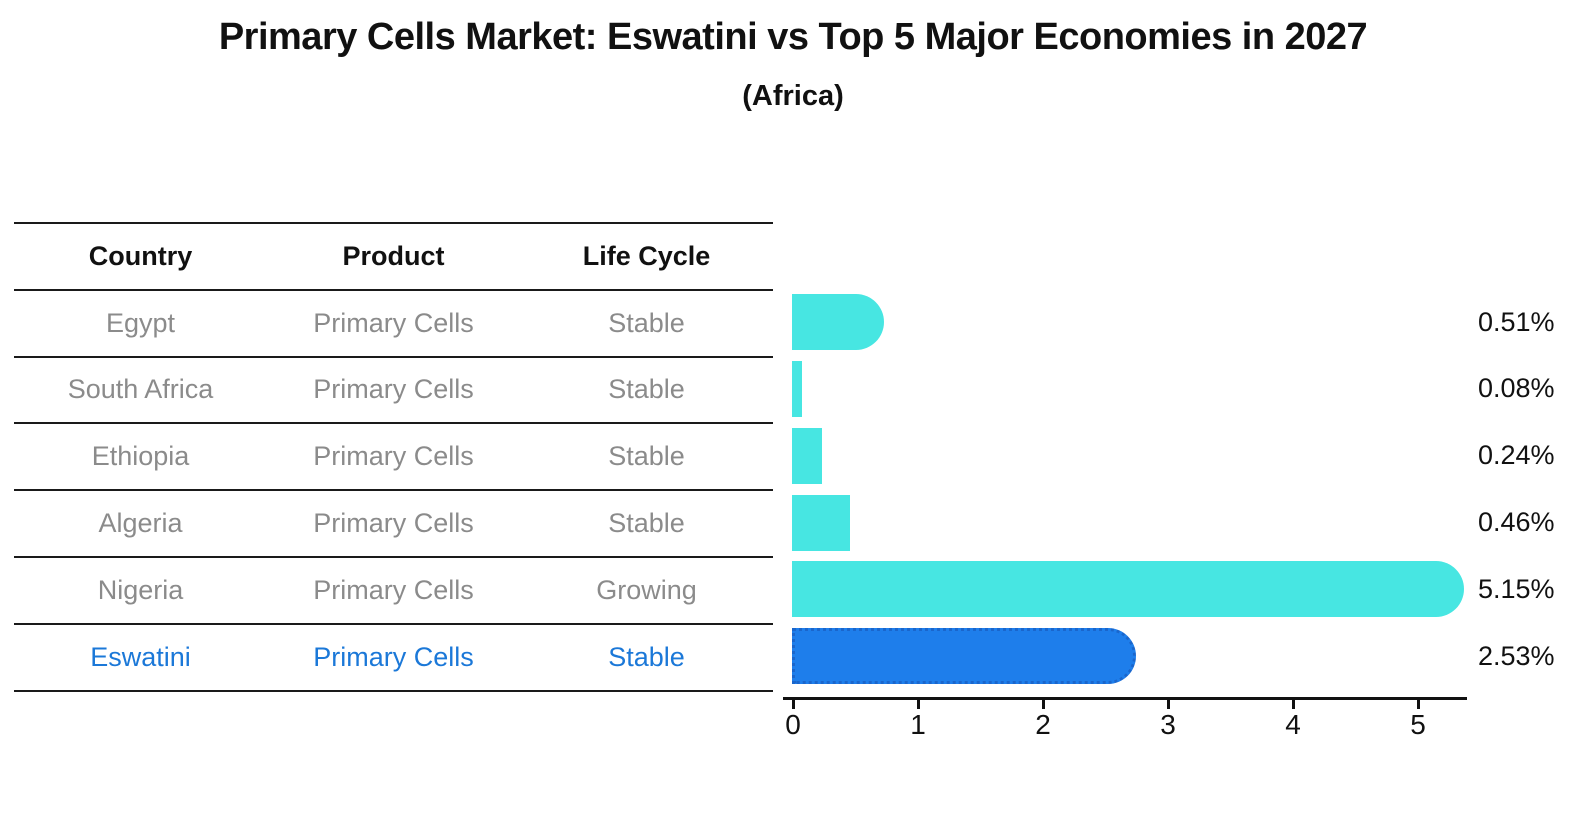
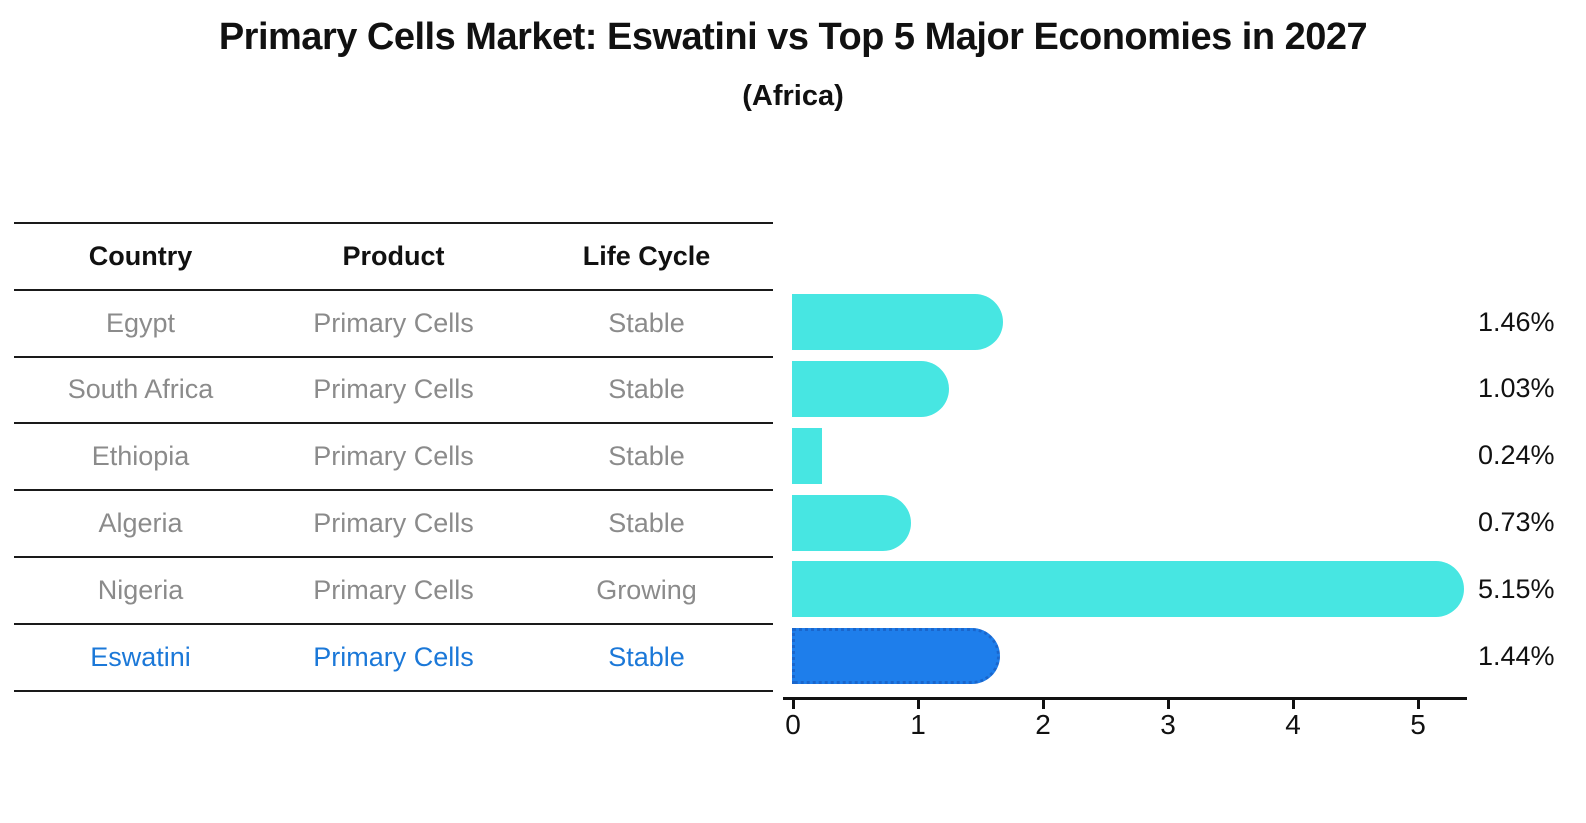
Egypt: 0.51% -> 1.46%
South Africa: 0.08% -> 1.03%
Algeria: 0.46% -> 0.73%
Eswatini: 2.53% -> 1.44%
